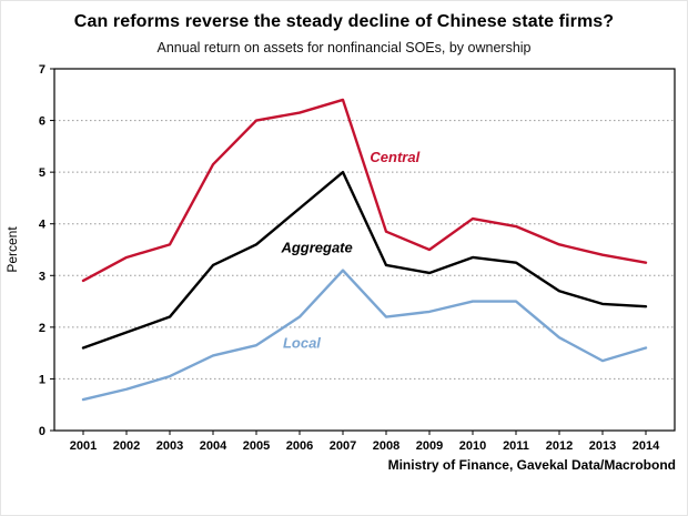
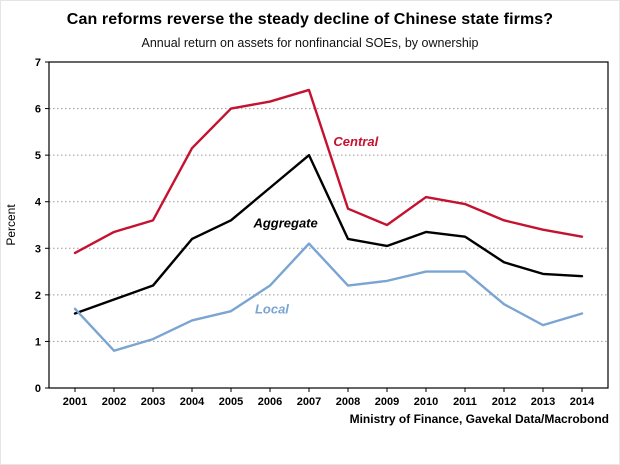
Local/2001: 0.6 -> 1.7
